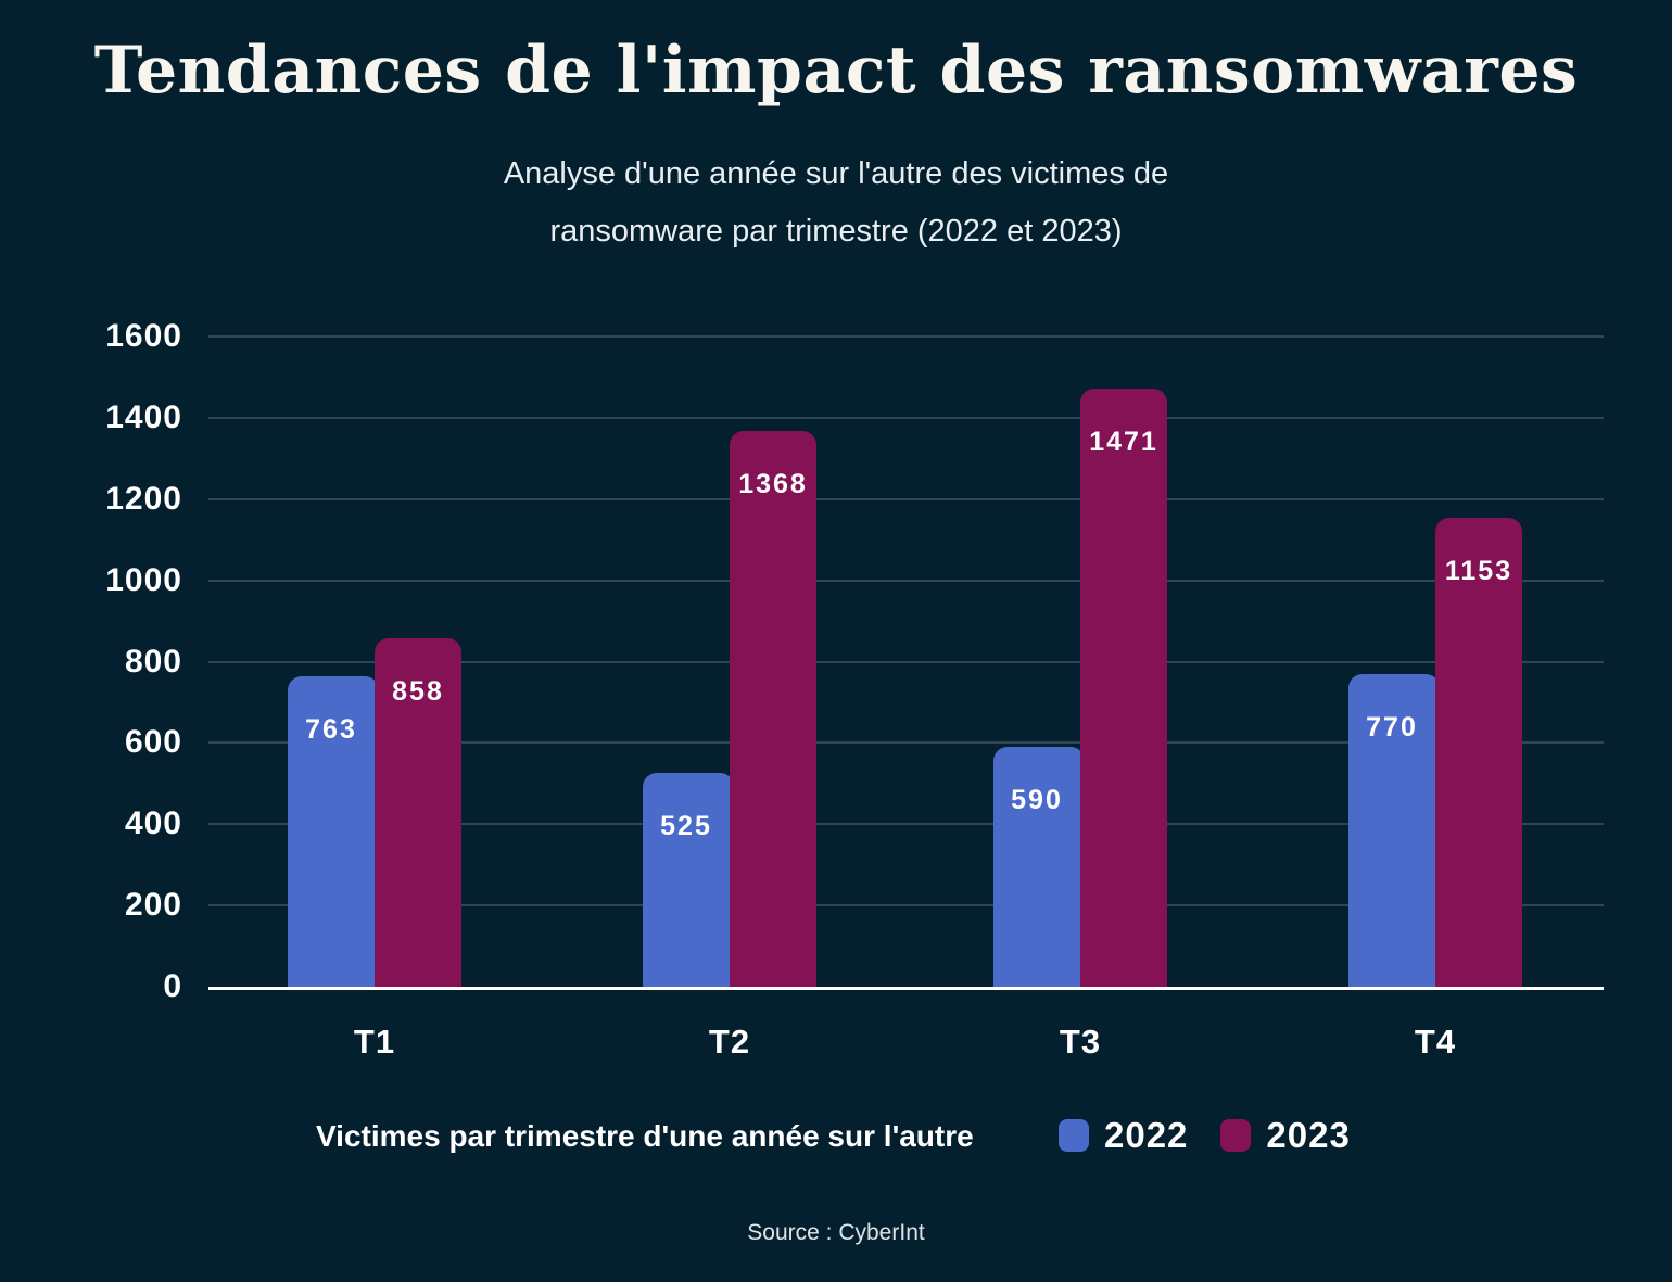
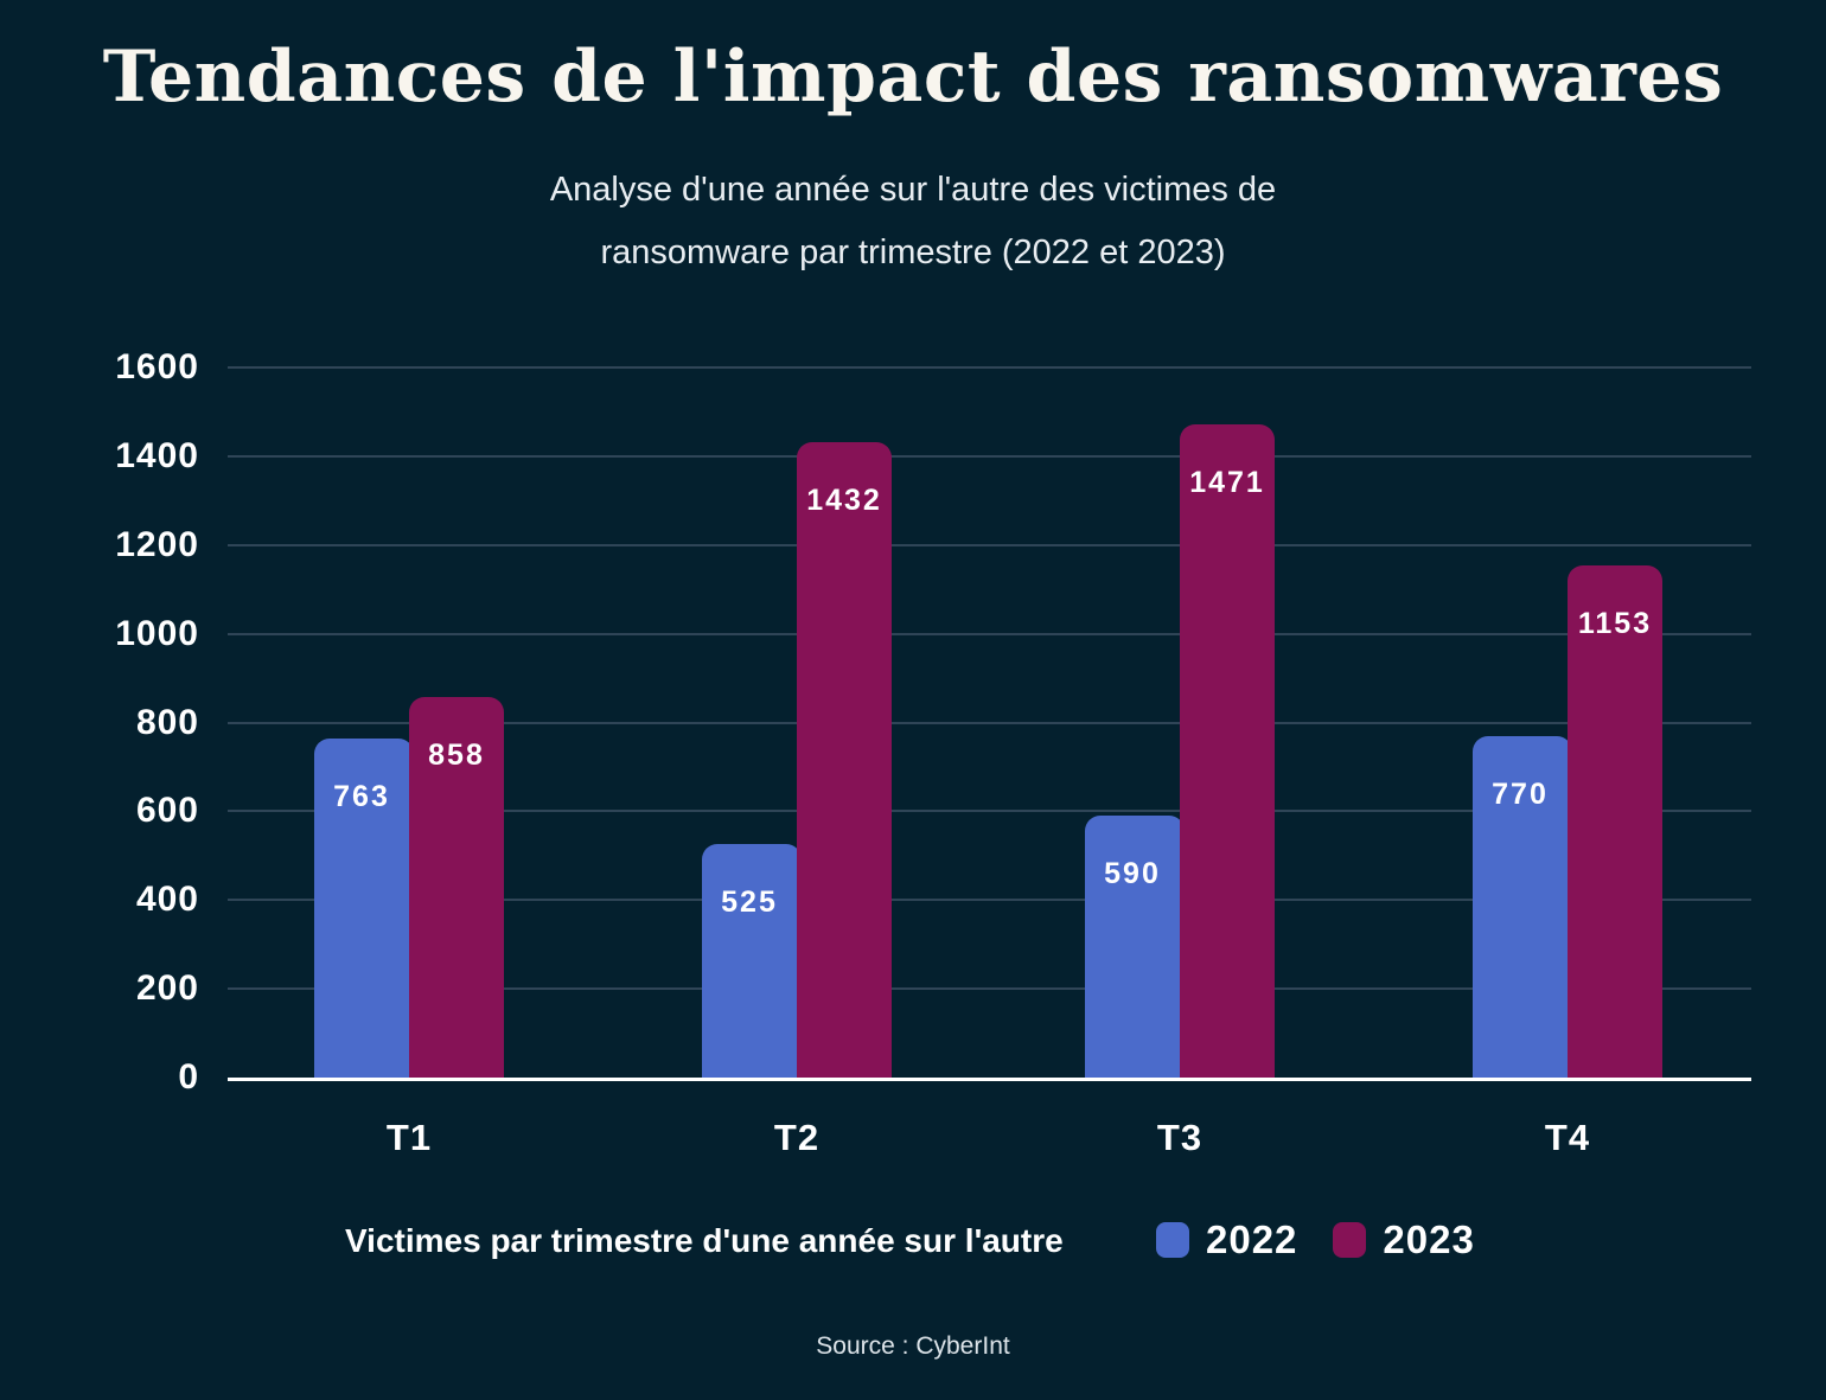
2023/T2: 1368 -> 1432
